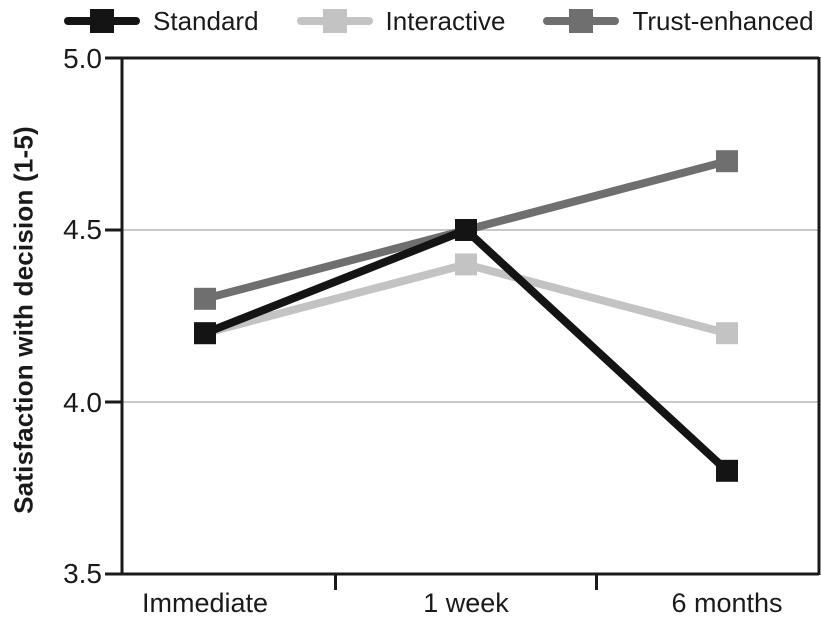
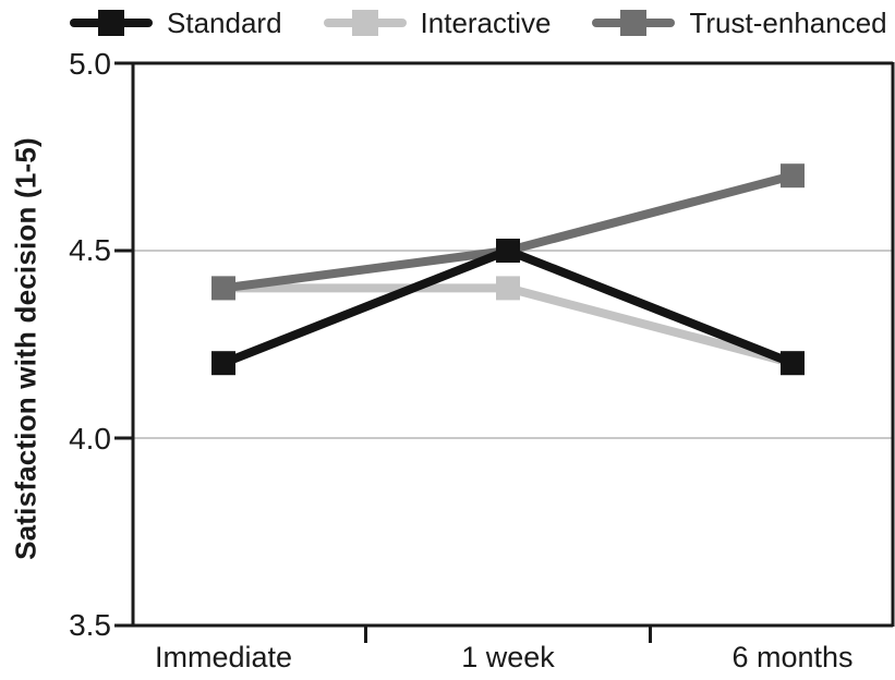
Interactive/Immediate: 4.2 -> 4.4
Trust-enhanced/Immediate: 4.3 -> 4.4
Standard/6 months: 3.8 -> 4.2
